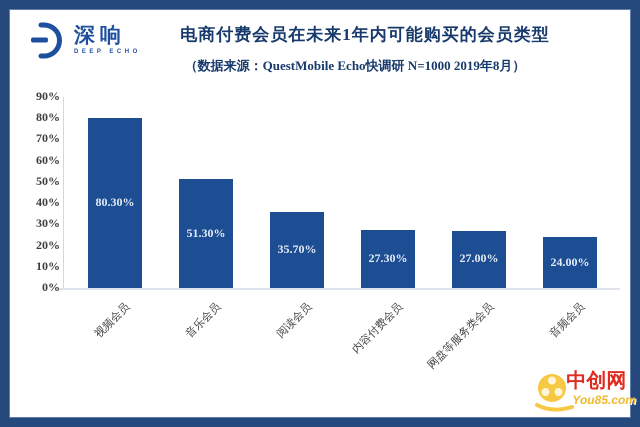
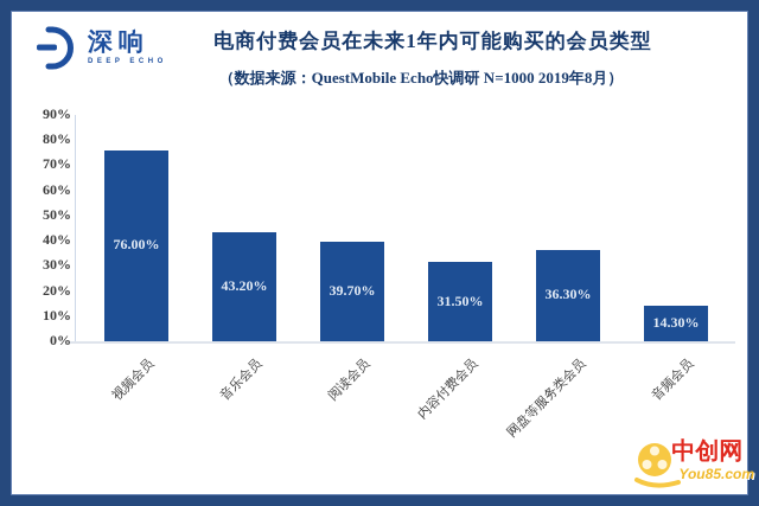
视频会员: 80.30% -> 76.00%
音乐会员: 51.30% -> 43.20%
阅读会员: 35.70% -> 39.70%
内容付费会员: 27.30% -> 31.50%
网盘等服务类会员: 27.00% -> 36.30%
音频会员: 24.00% -> 14.30%
